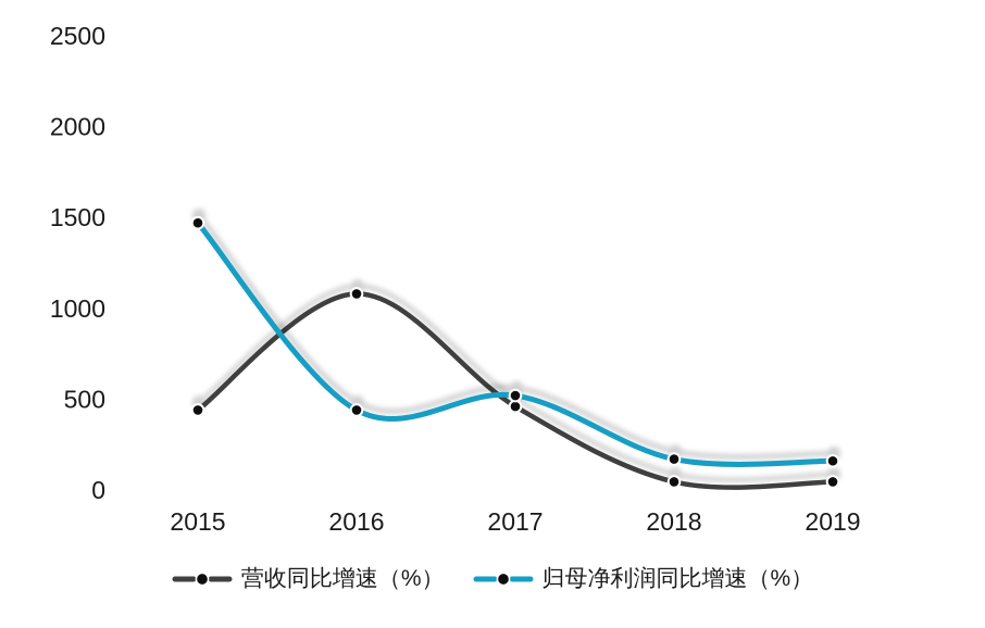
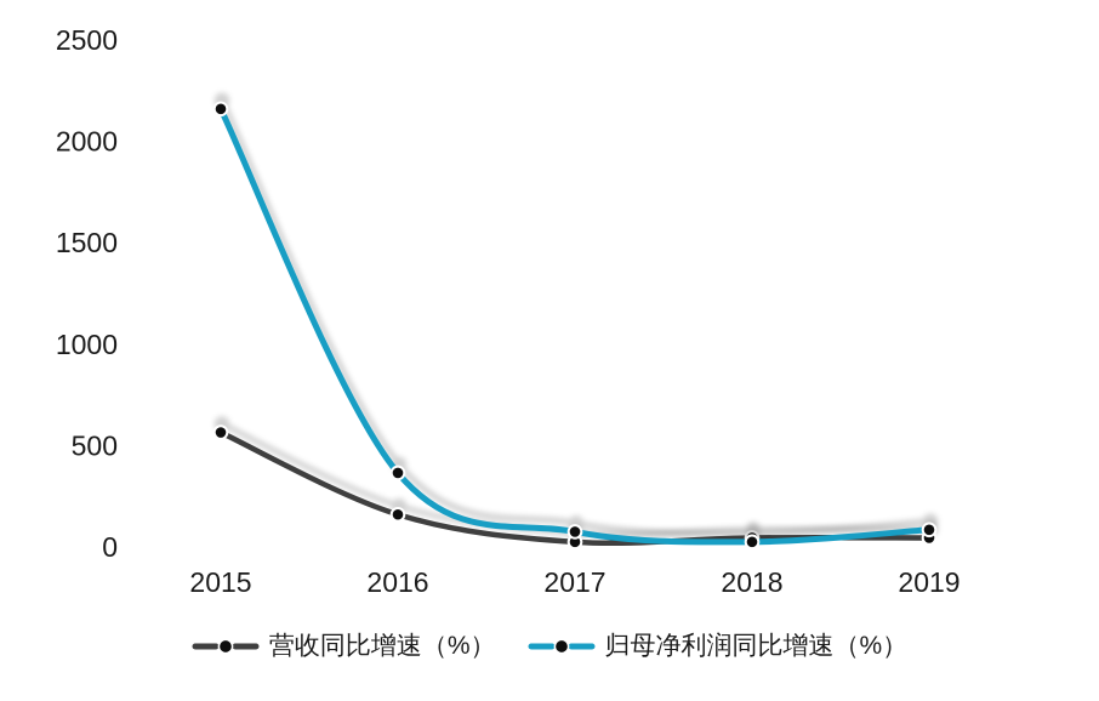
营收同比增速（%）/2015: 440 -> 560
归母净利润同比增速（%）/2015: 1470 -> 2160
营收同比增速（%）/2016: 1080 -> 160
归母净利润同比增速（%）/2016: 440 -> 360
营收同比增速（%）/2017: 460 -> 20
归母净利润同比增速（%）/2017: 520 -> 80
归母净利润同比增速（%）/2018: 170 -> 20
归母净利润同比增速（%）/2019: 160 -> 80
